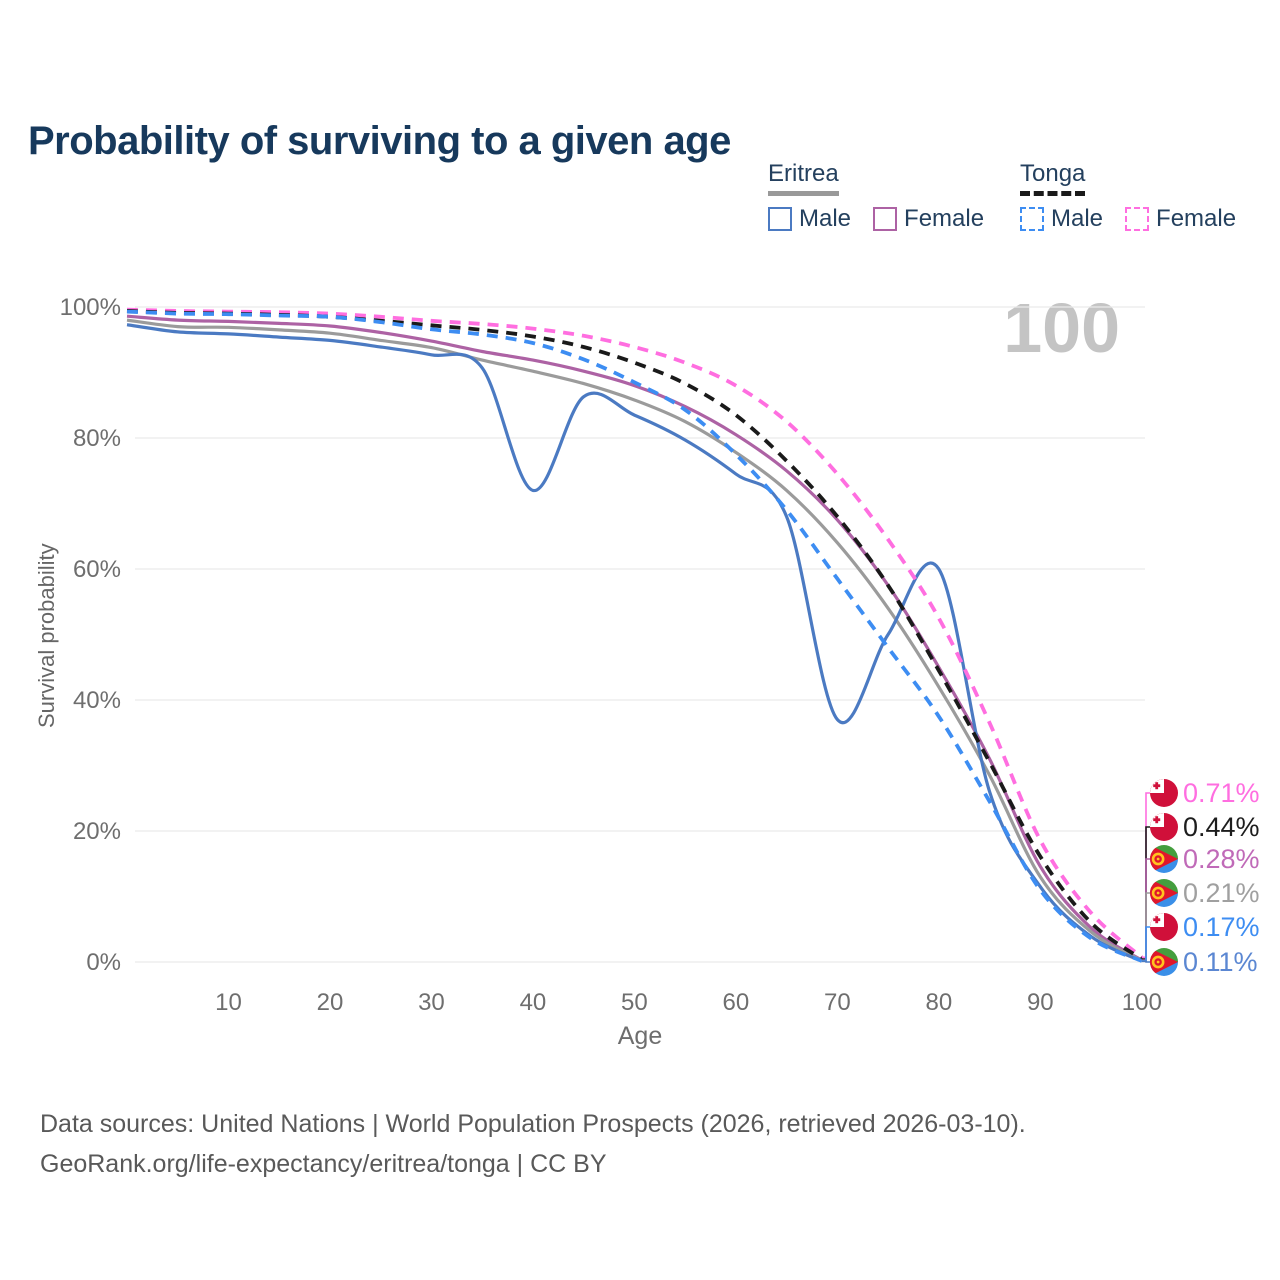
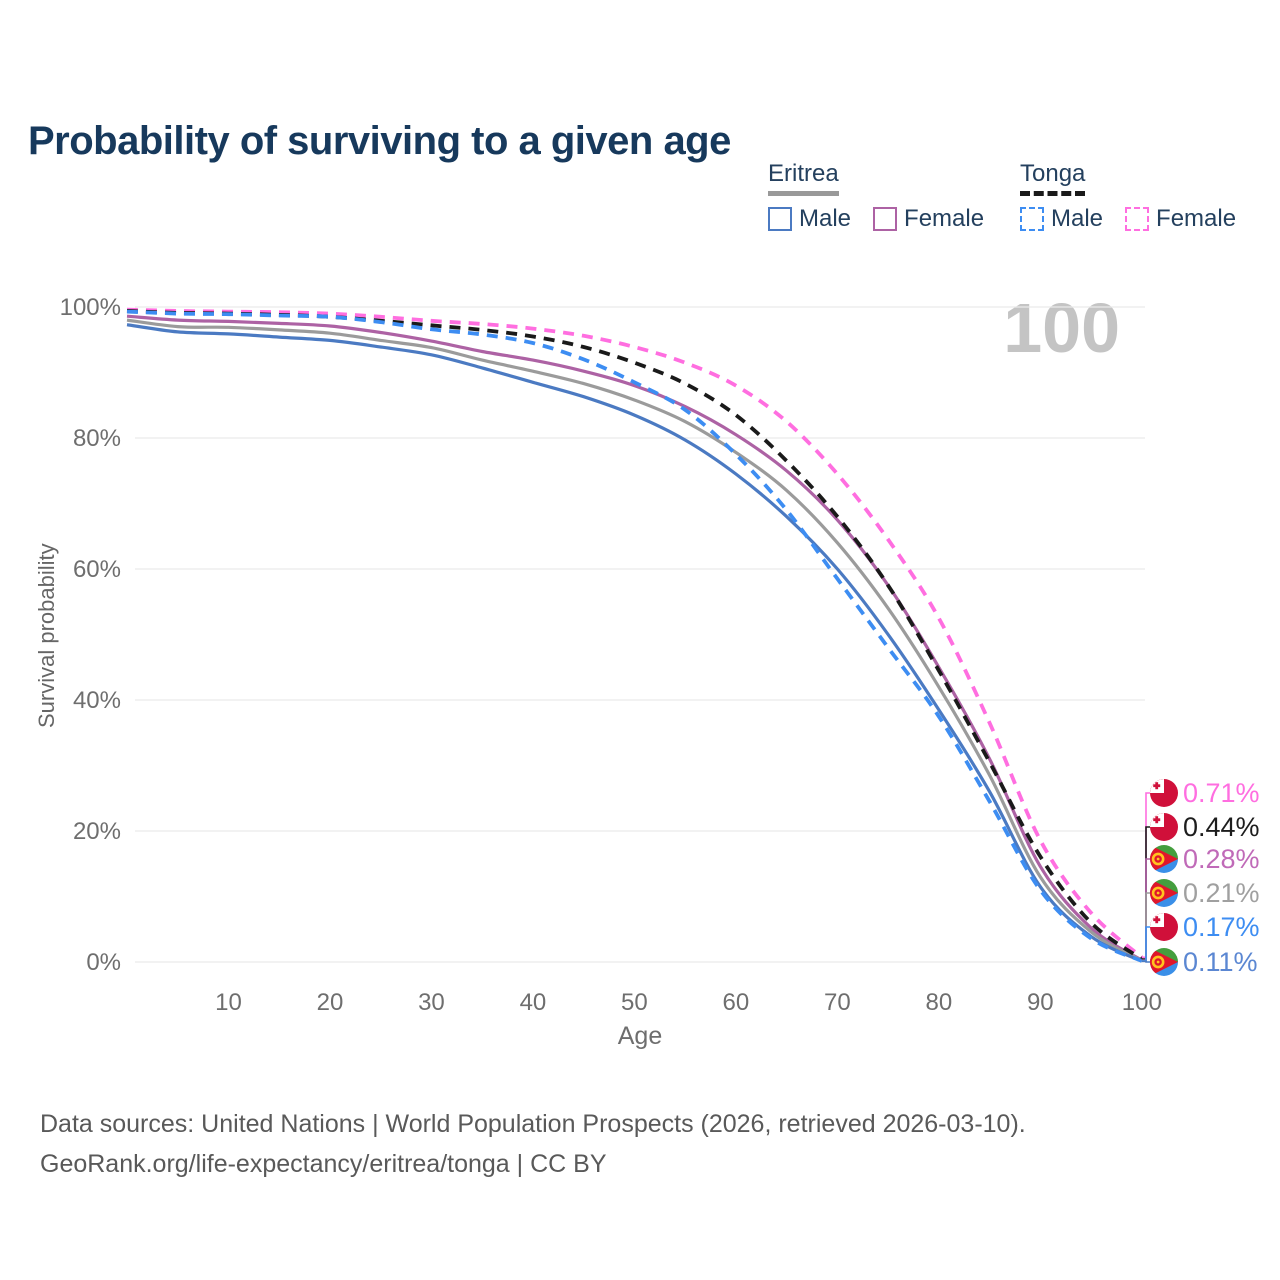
Eritrea Male/40: 72% -> 88%
Eritrea Male/70: 37% -> 60%
Eritrea Male/80: 60% -> 38%
